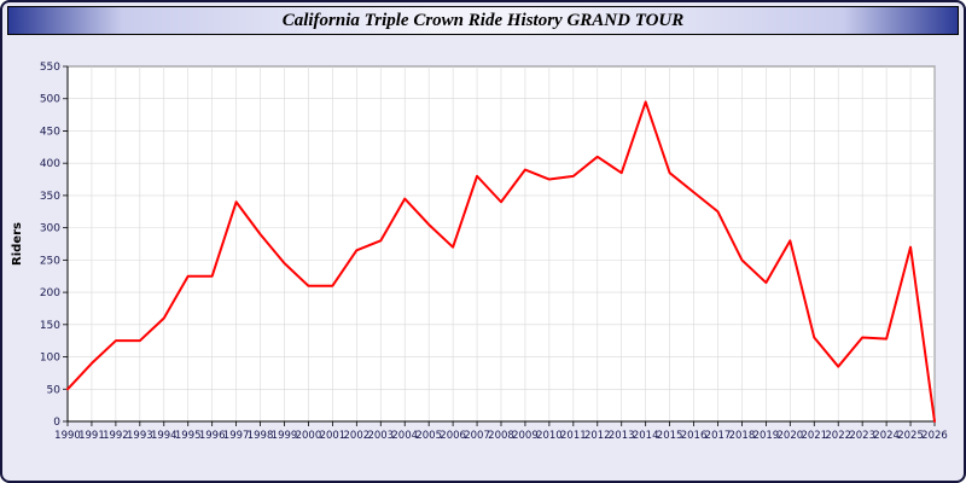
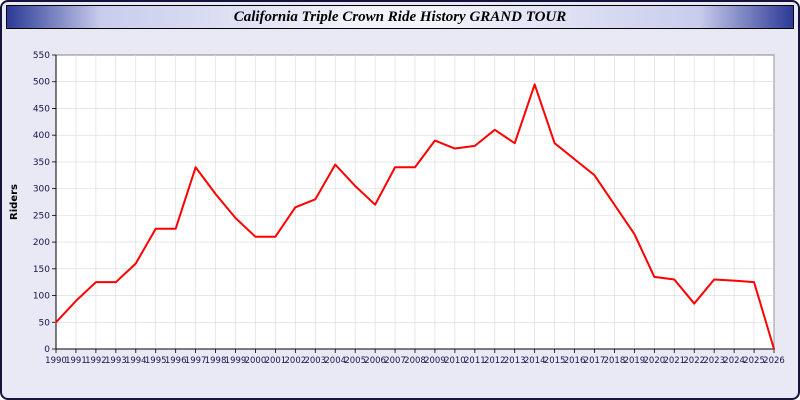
2007: 380 -> 340
2018: 250 -> 270
2020: 280 -> 140
2025: 270 -> 120
